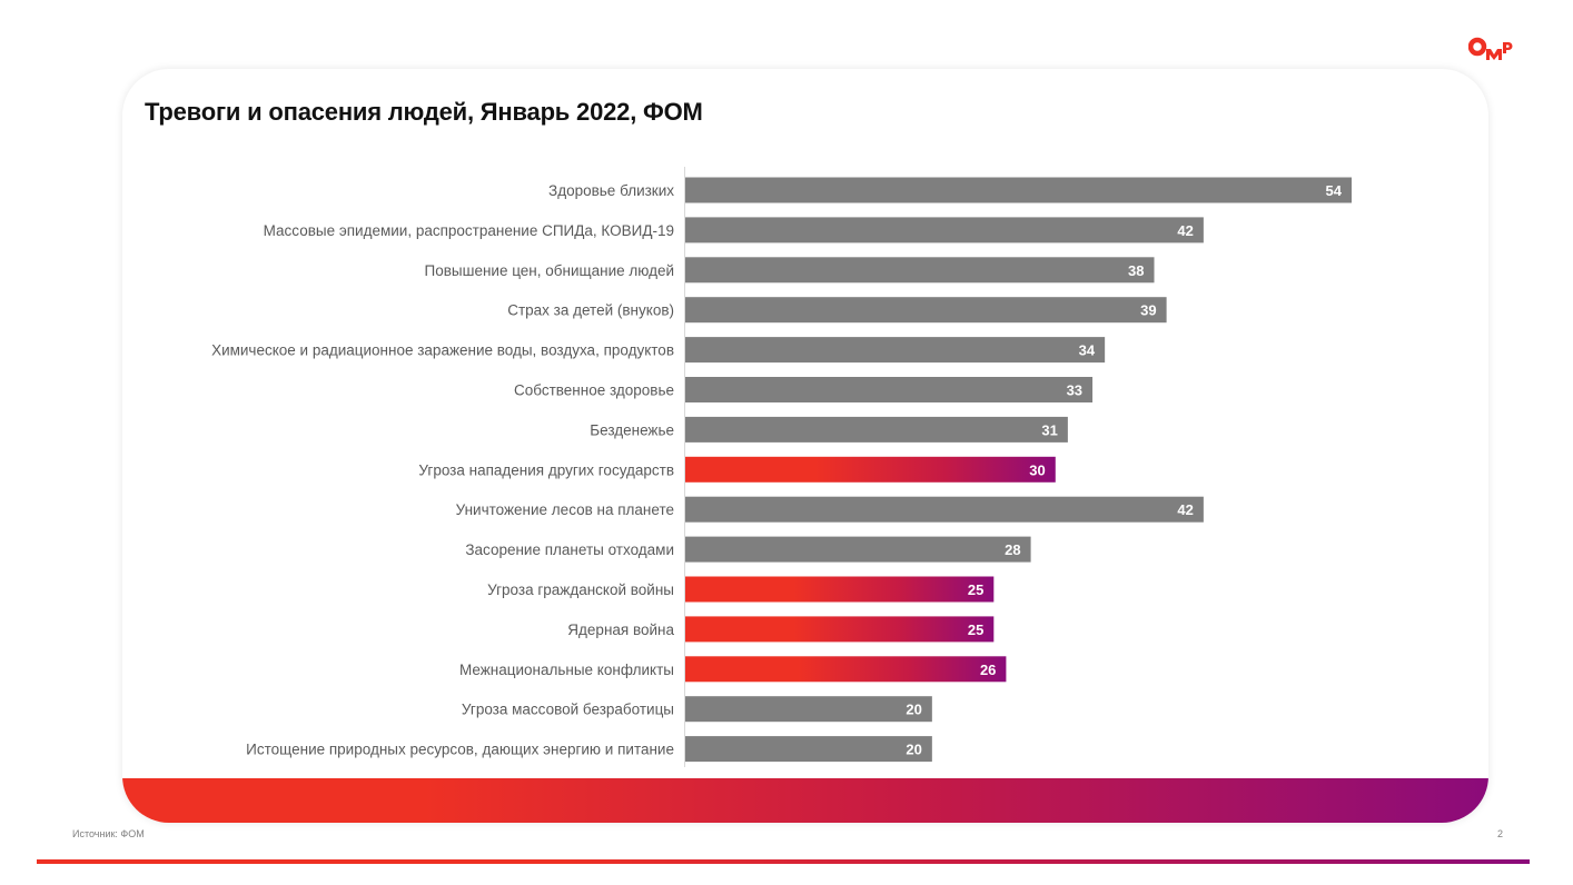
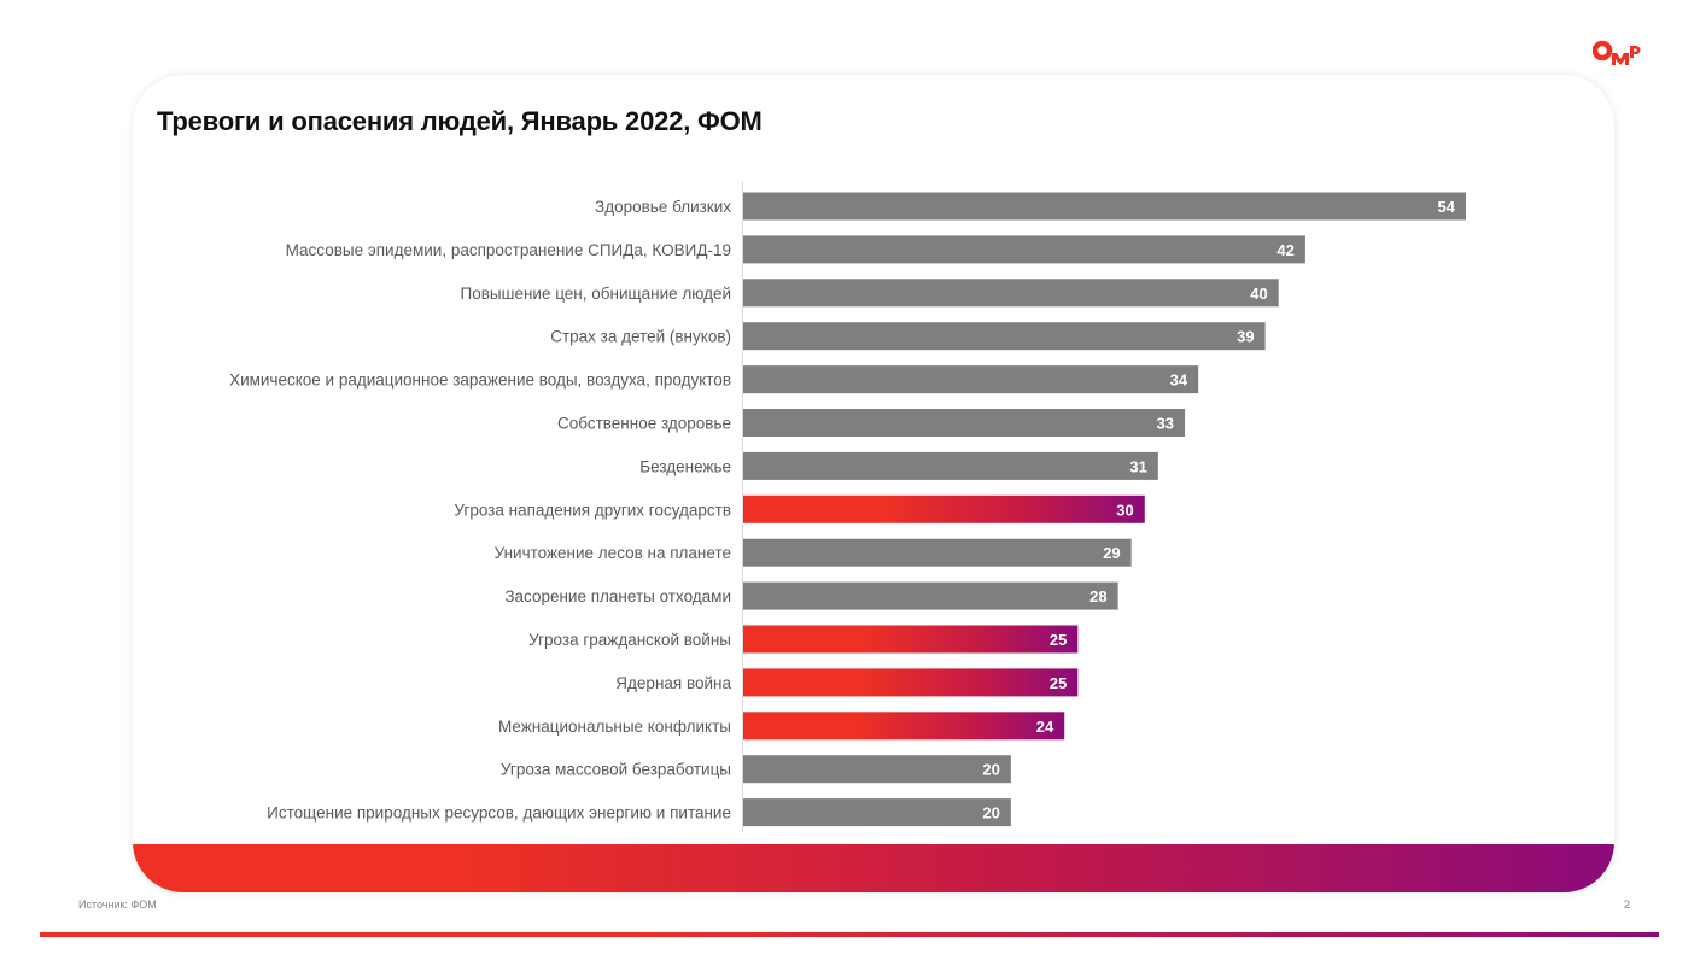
Повышение цен, обнищание людей: 38 -> 40
Уничтожение лесов на планете: 42 -> 29
Межнациональные конфликты: 26 -> 24
